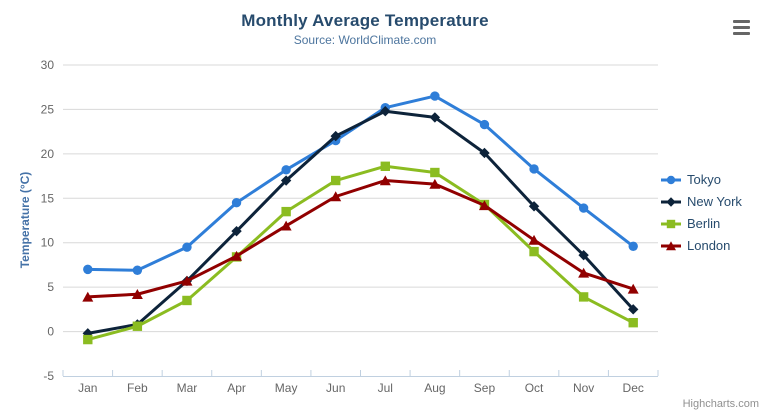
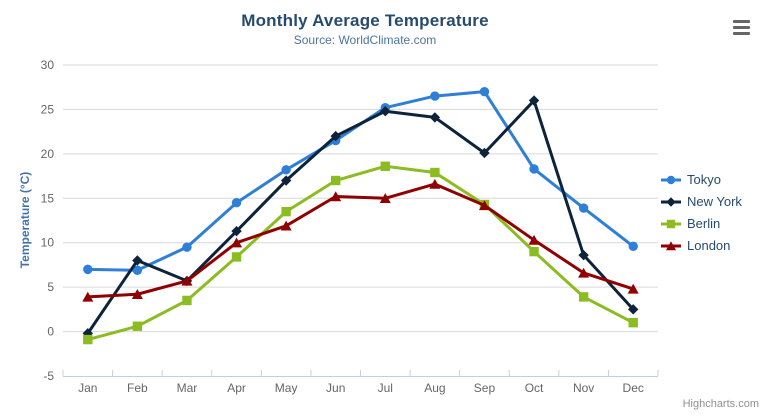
New York/Feb: 1 -> 8
London/Apr: 8 -> 10
London/Jul: 17 -> 15
Tokyo/Sep: 23 -> 27
New York/Oct: 14 -> 26
